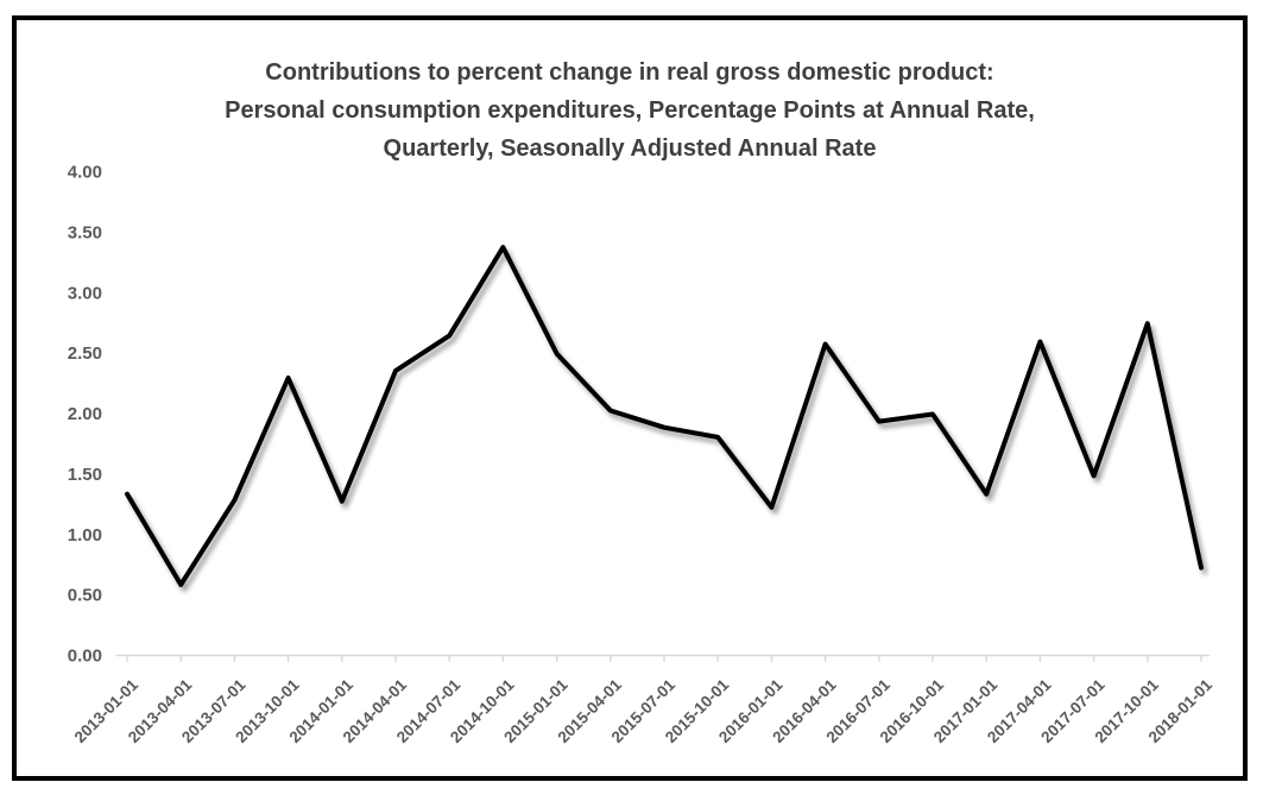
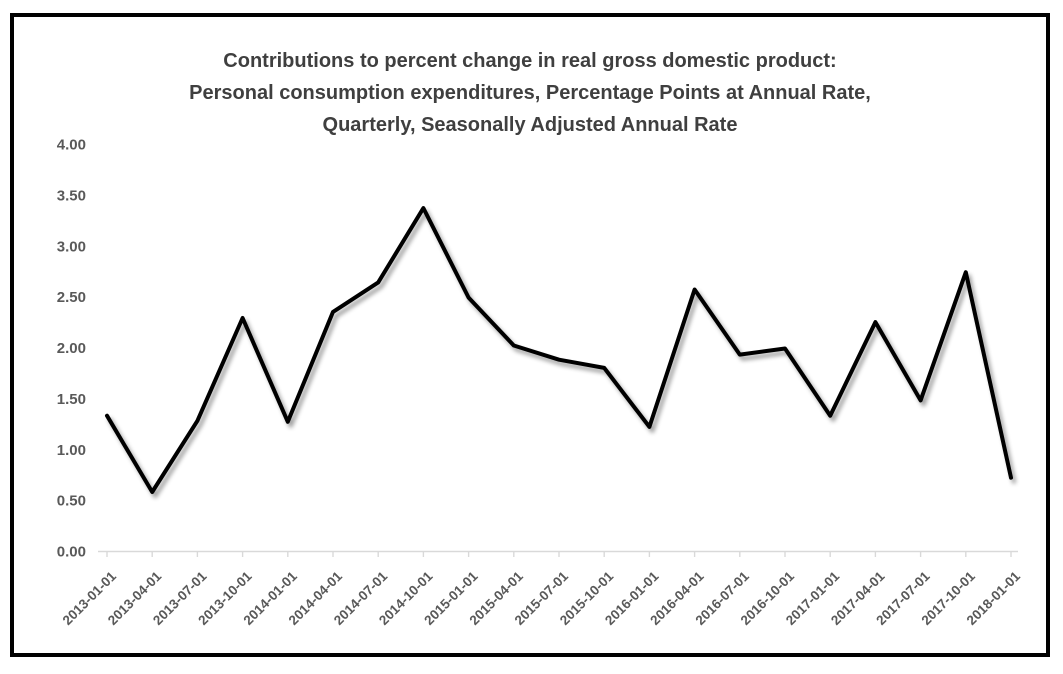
2017-04-01: 2.59 -> 2.25
